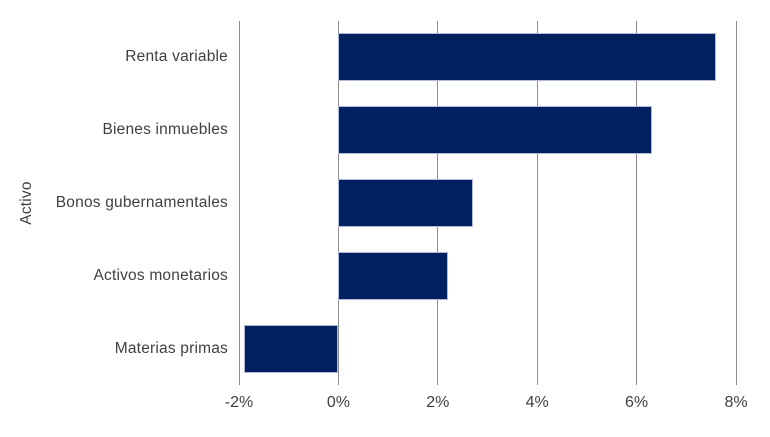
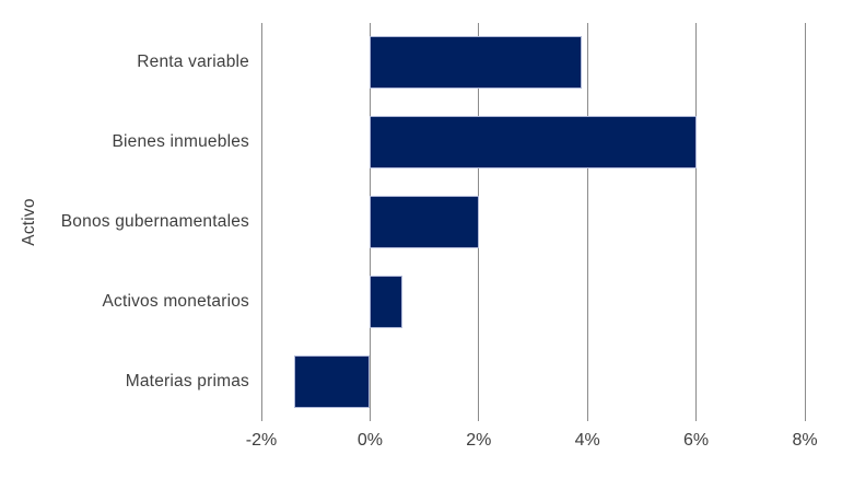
Renta variable: 7.6% -> 3.9%
Bienes inmuebles: 6.3% -> 6.0%
Bonos gubernamentales: 2.7% -> 2.0%
Activos monetarios: 2.2% -> 0.6%
Materias primas: -1.9% -> -1.4%
